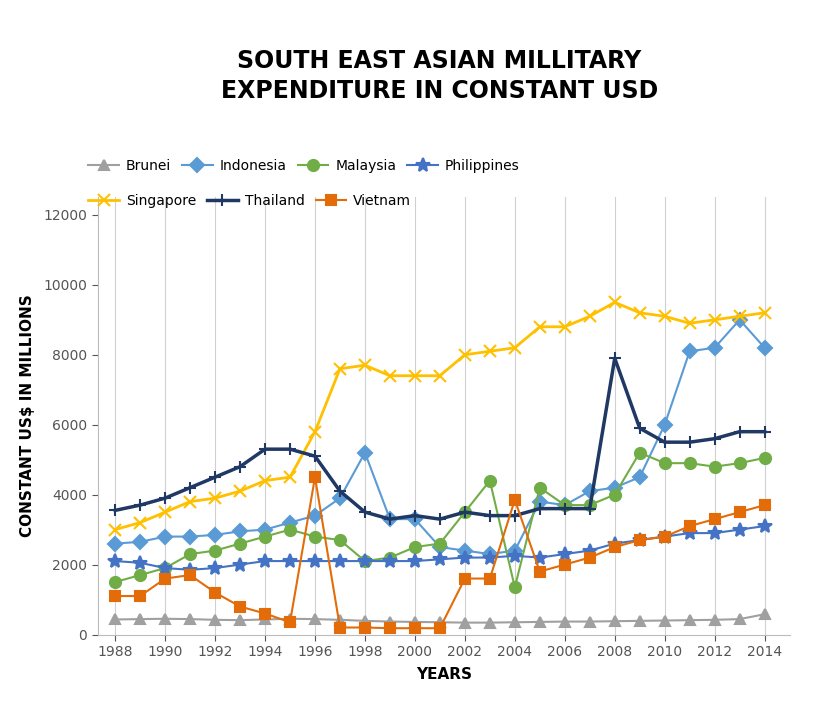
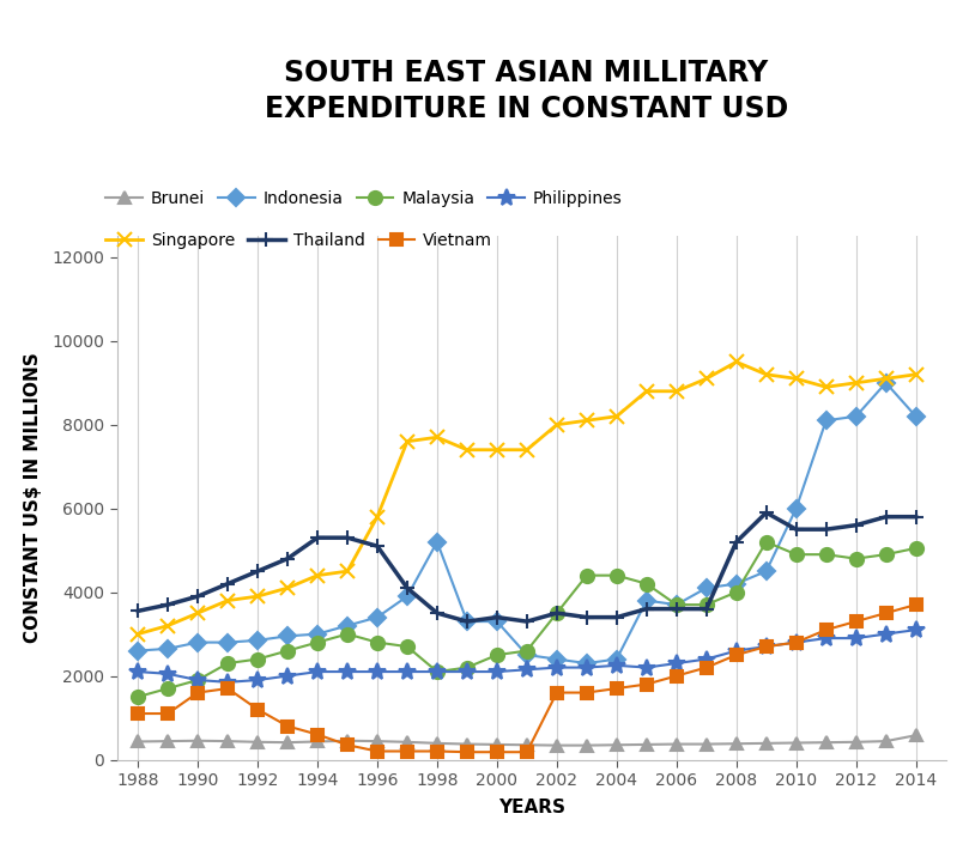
Vietnam/1996: 4500 -> 200
Malaysia/2004: 1350 -> 4400
Vietnam/2004: 3850 -> 1700
Thailand/2008: 7900 -> 5200
